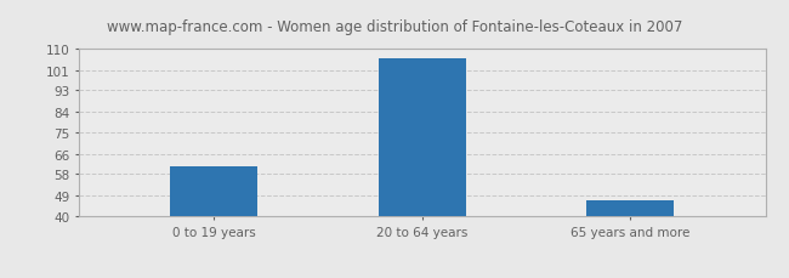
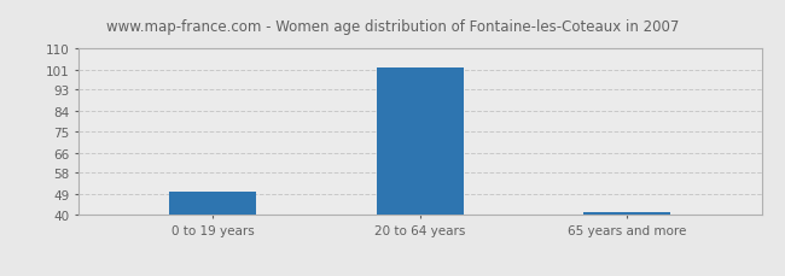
0 to 19 years: 61 -> 50
20 to 64 years: 106 -> 102
65 years and more: 47 -> 41
